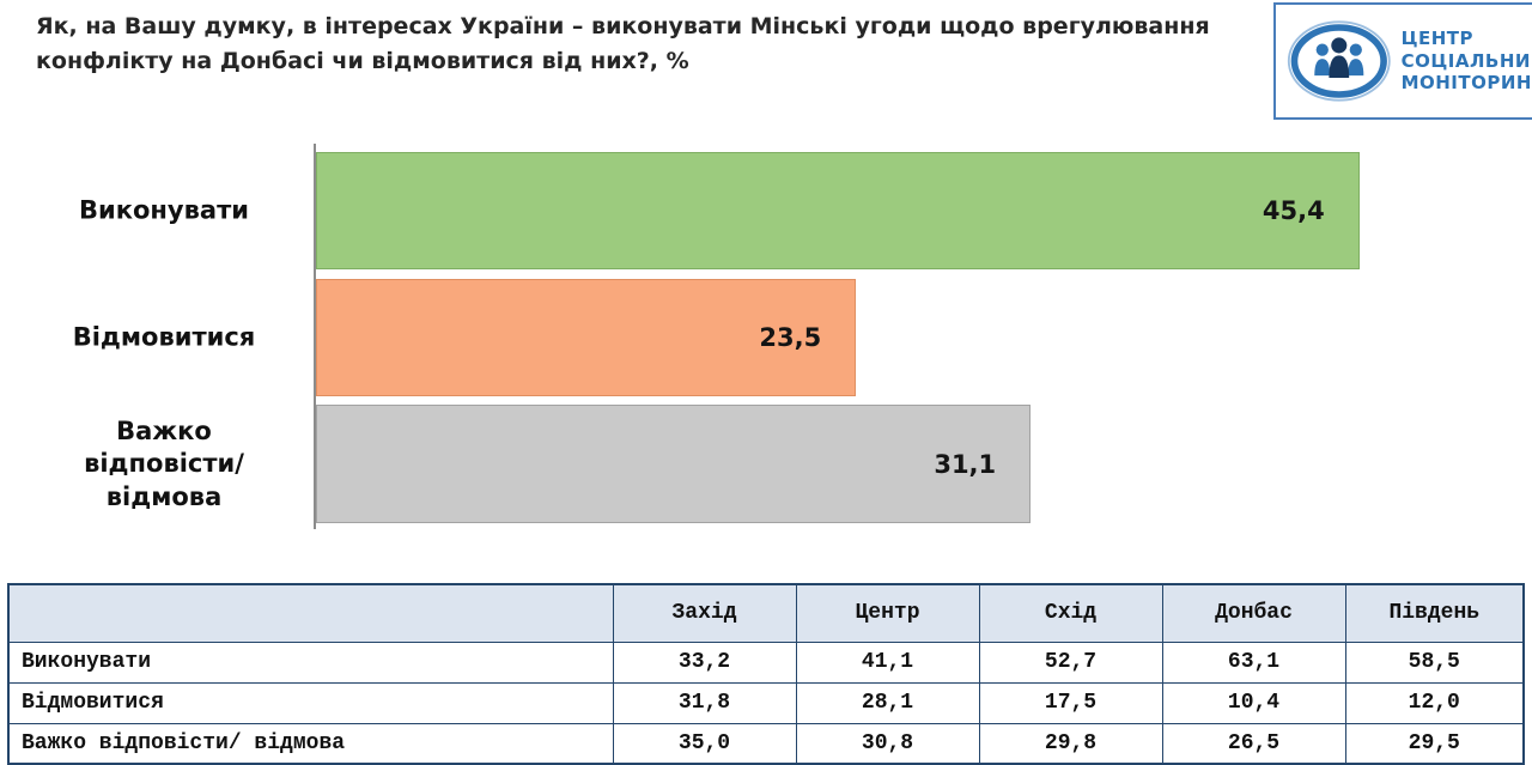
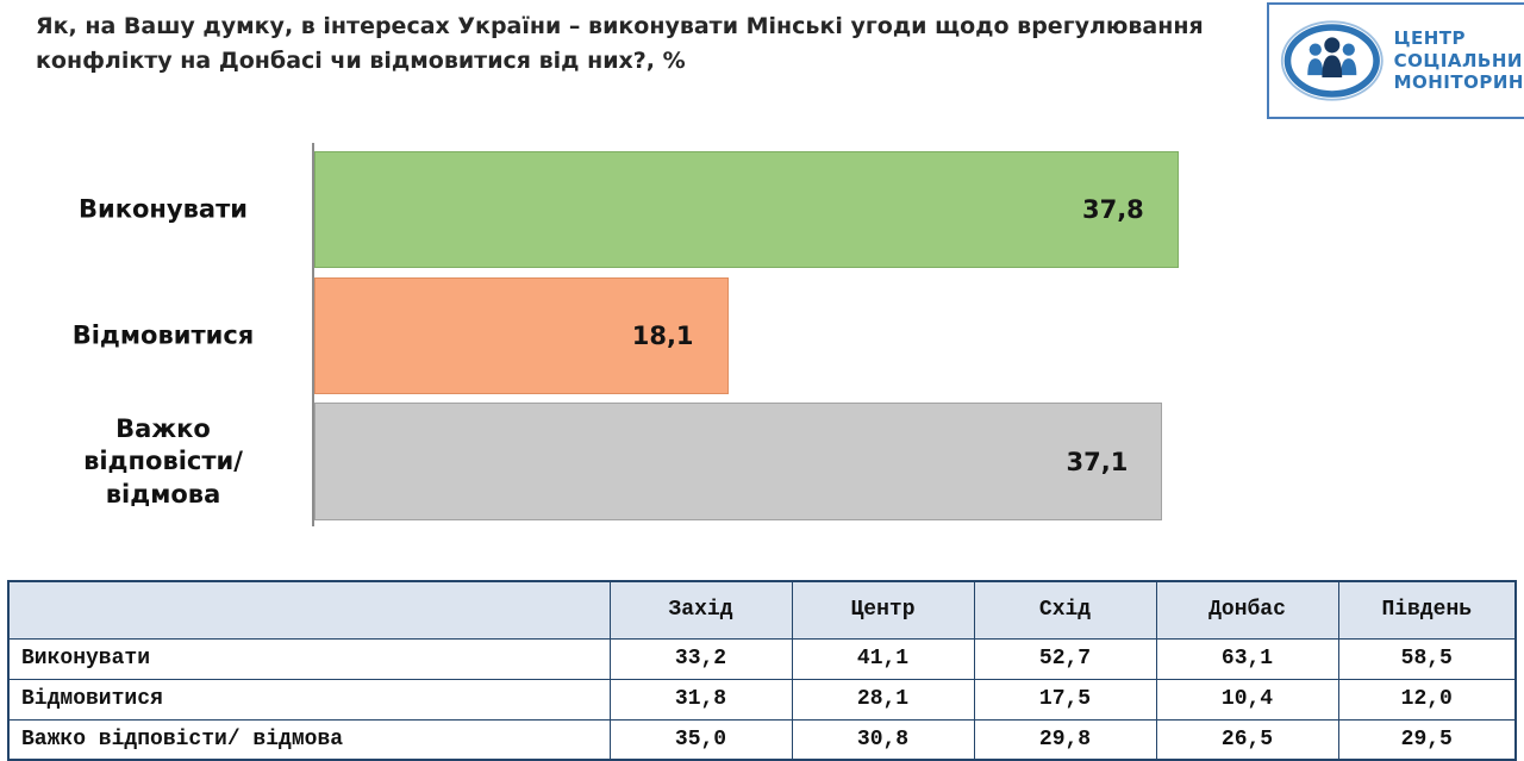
Виконувати: 45,4 -> 37,8
Відмовитися: 23,5 -> 18,1
Важко відповісти/ відмова: 31,1 -> 37,1
